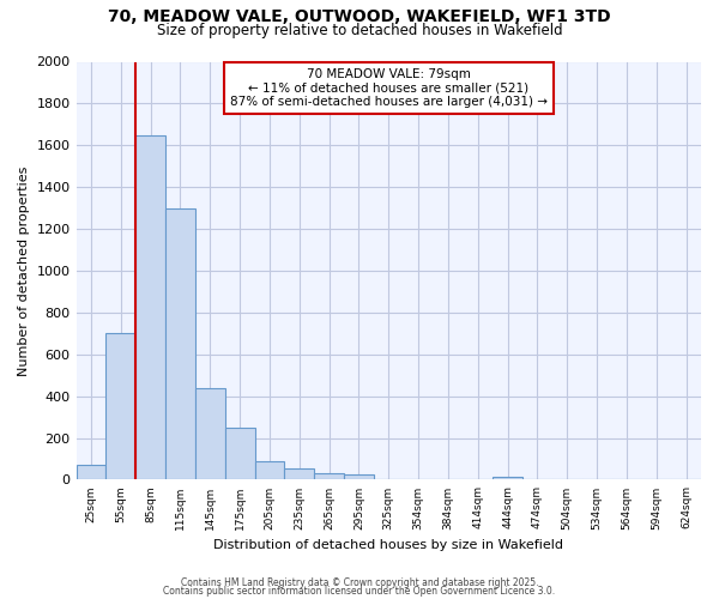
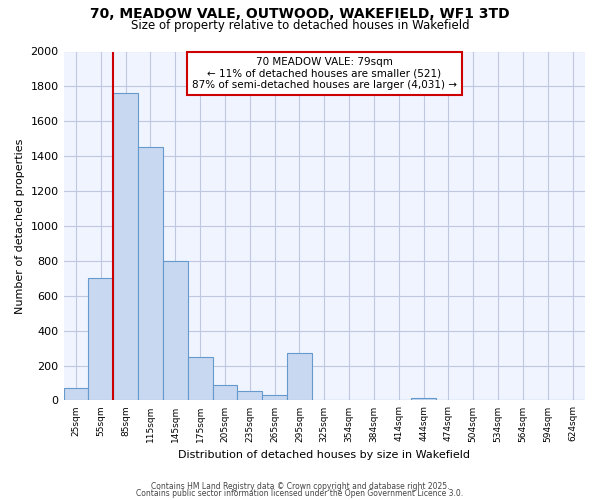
85sqm: 1650 -> 1760
115sqm: 1300 -> 1450
145sqm: 440 -> 800
295sqm: 20 -> 270
